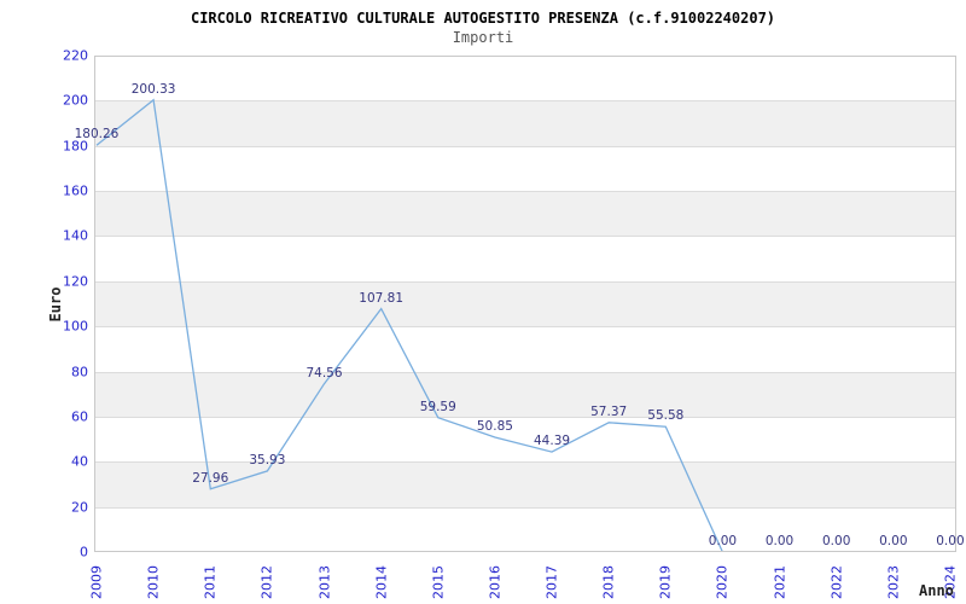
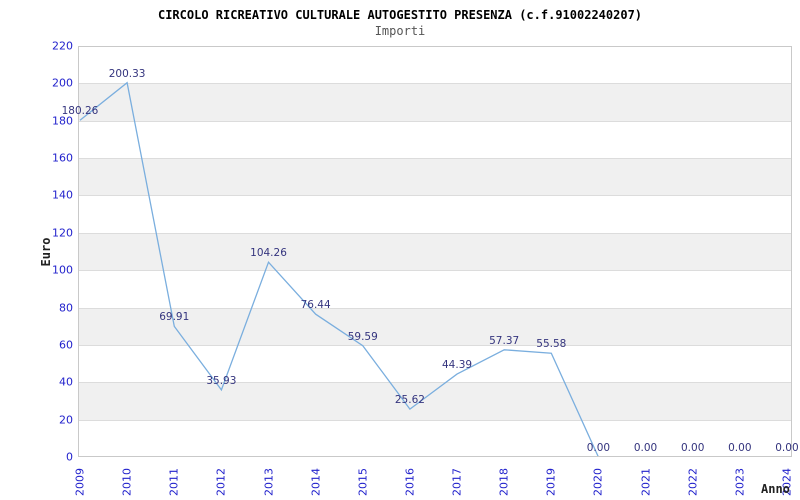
2011: 27.96 -> 69.91
2013: 74.56 -> 104.26
2014: 107.81 -> 76.44
2016: 50.85 -> 25.62
